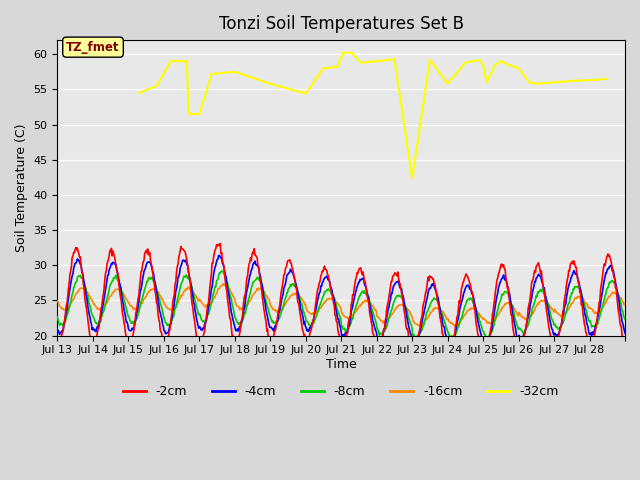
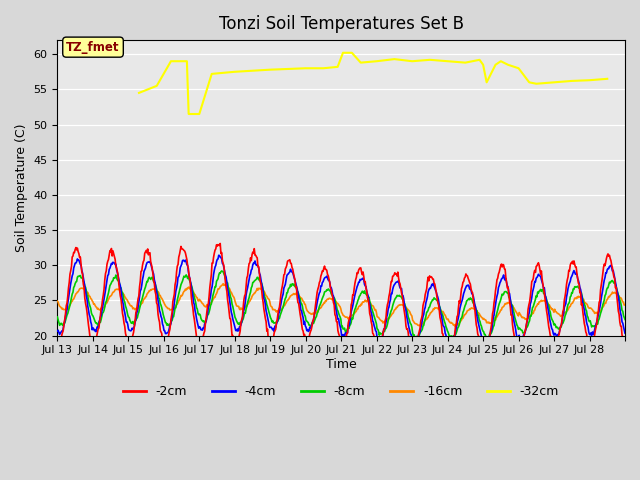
-32cm/Jul 19: 55.8 -> 57.8
-32cm/Jul 20: 54.4 -> 58.0
-32cm/Jul 23: 42.4 -> 59.0
-32cm/Jul 24: 55.8 -> 59.0
